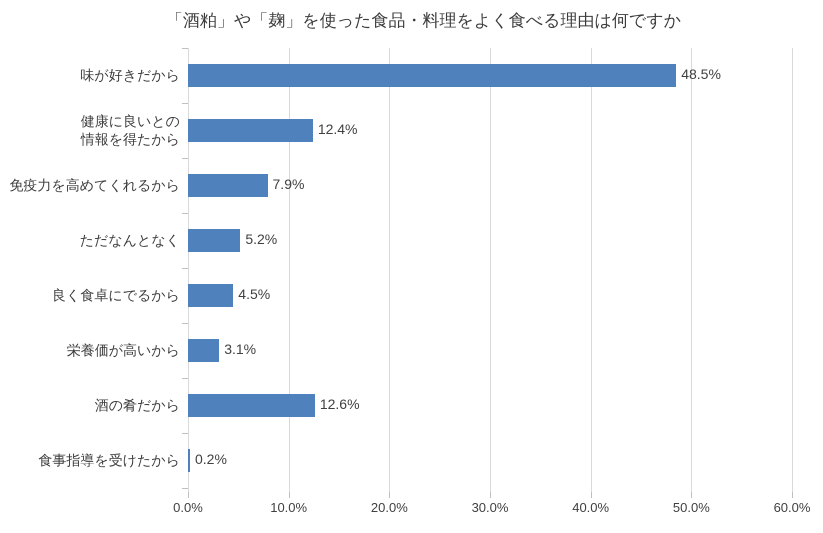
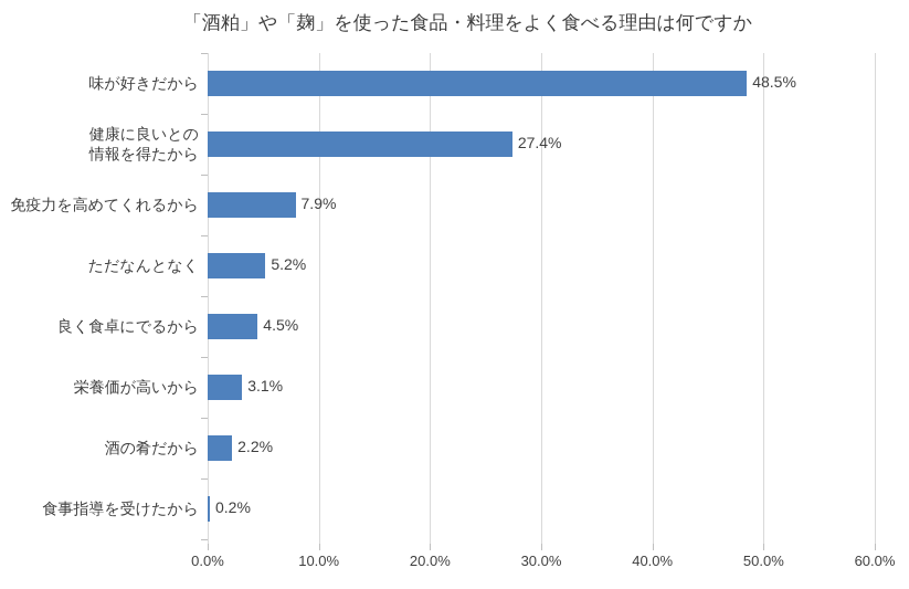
健康に良いとの情報を得たから: 12.4% -> 27.4%
酒の肴だから: 12.6% -> 2.2%
